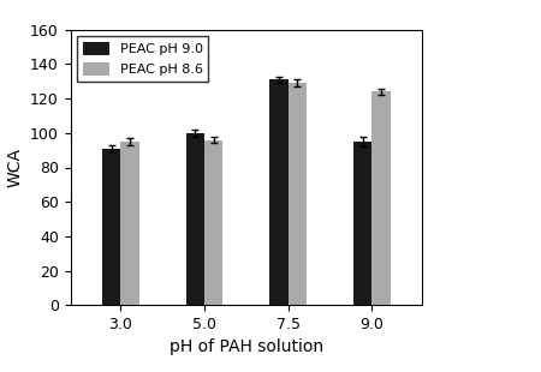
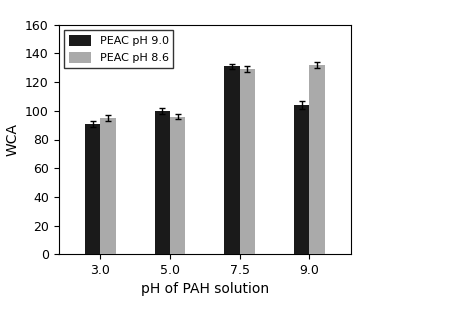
PEAC pH 9.0/9.0: 95 -> 104
PEAC pH 8.6/9.0: 124 -> 132
